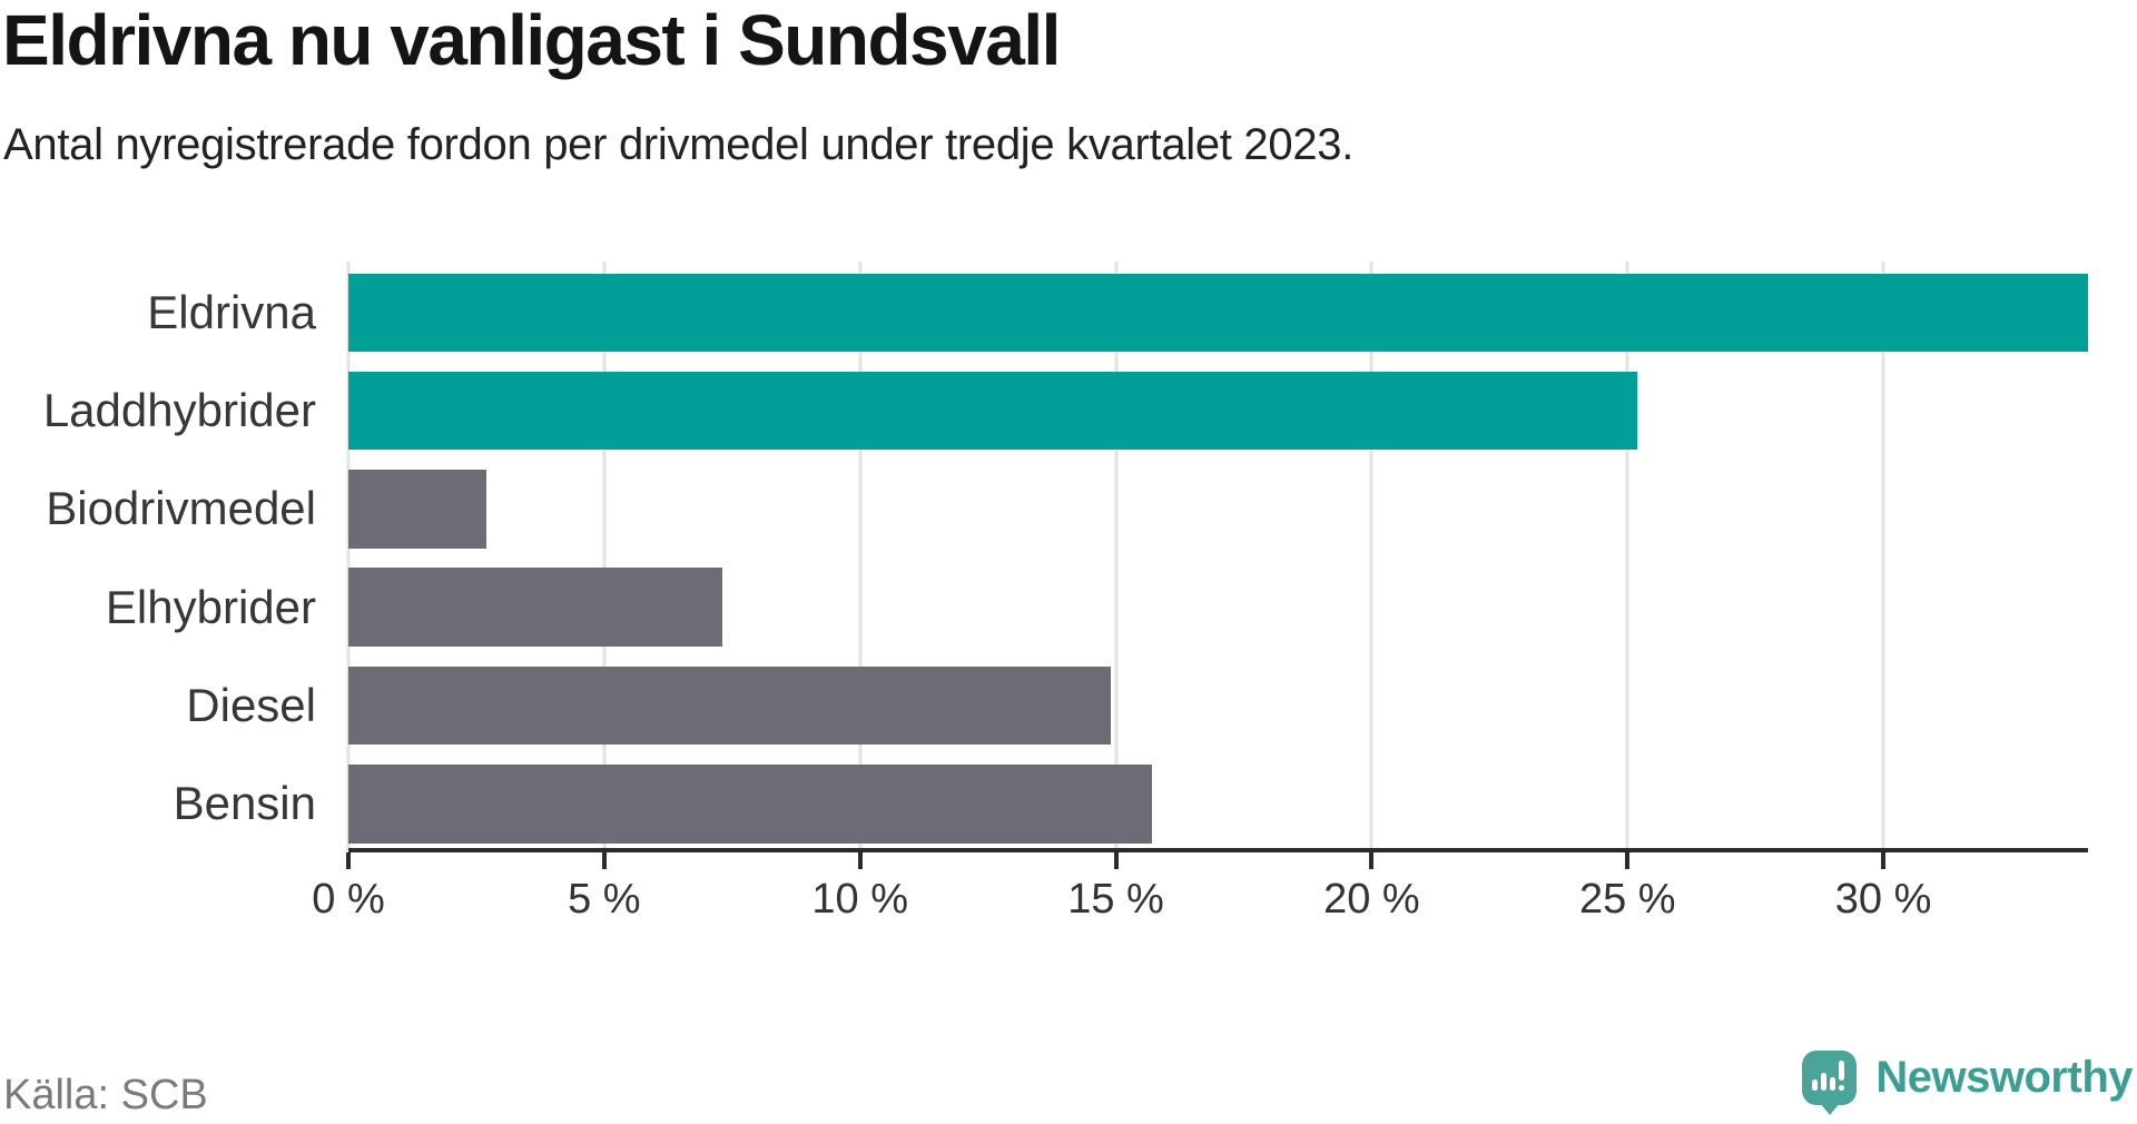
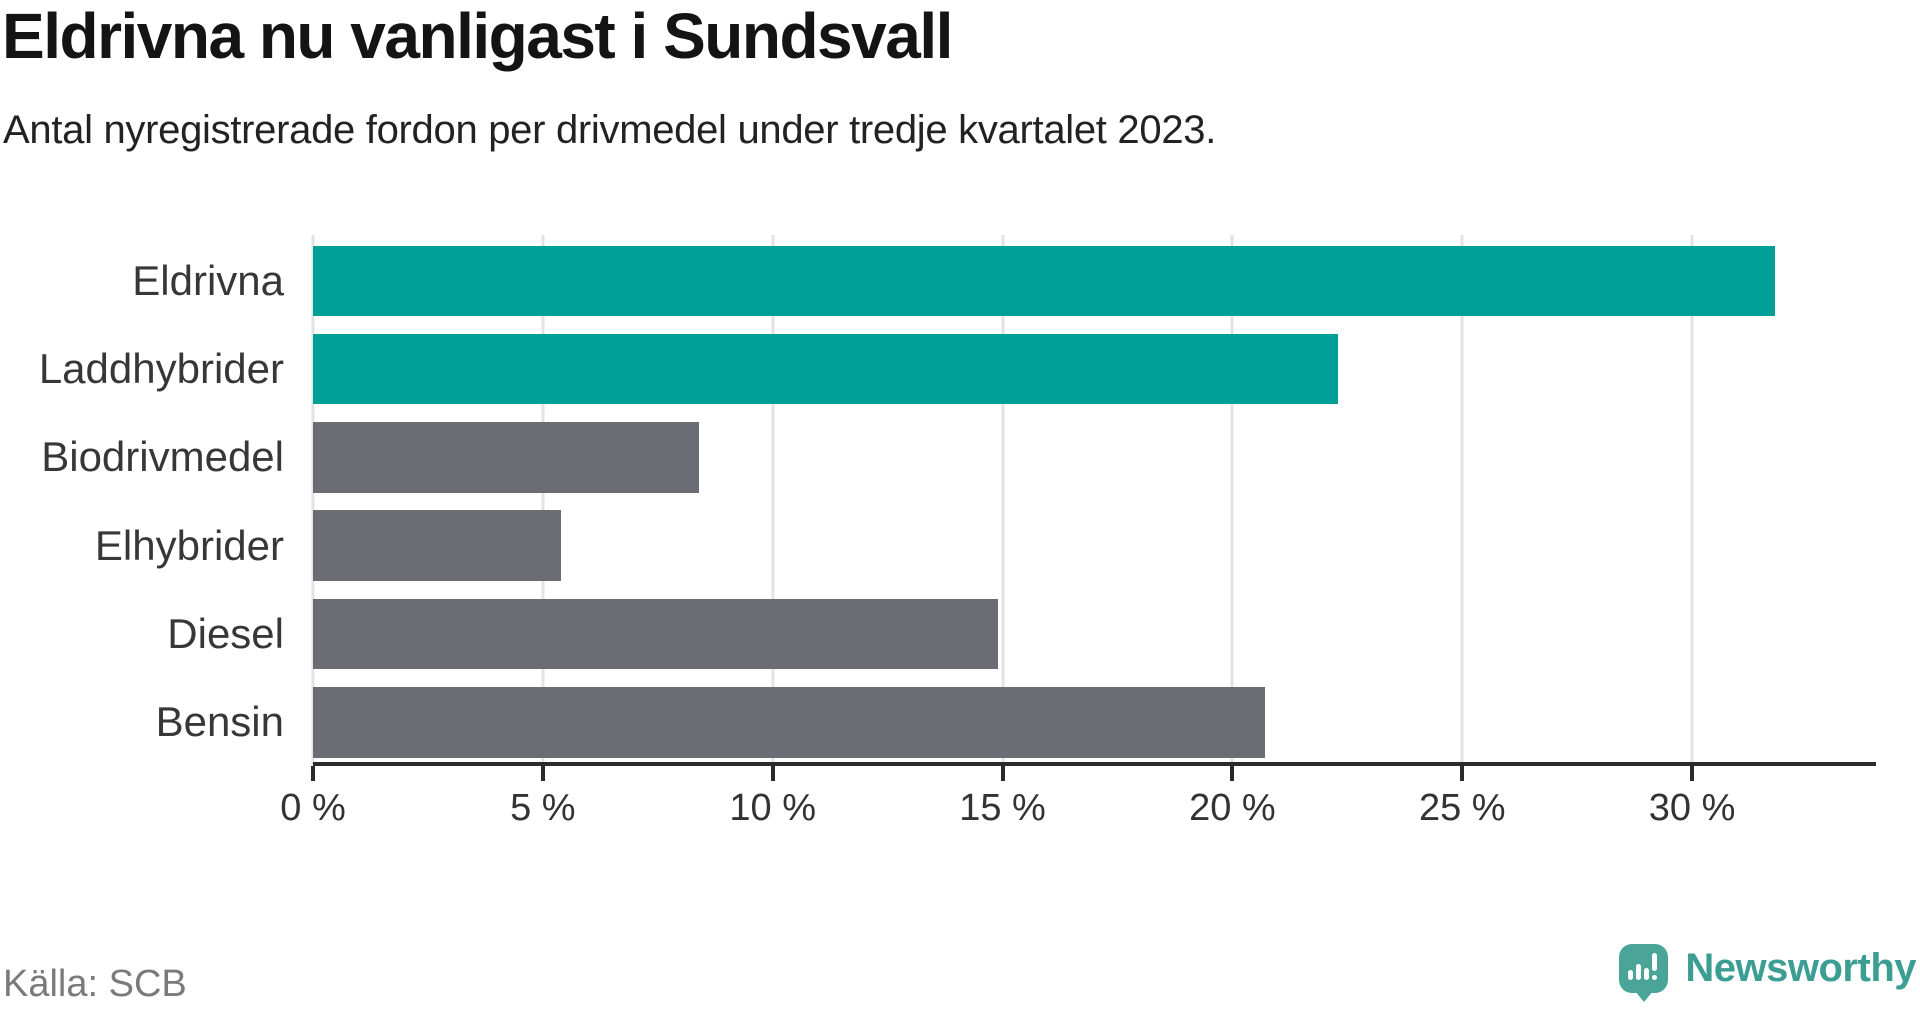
Eldrivna: 34.0% -> 31.8%
Laddhybrider: 25.2% -> 22.3%
Biodrivmedel: 2.7% -> 8.4%
Elhybrider: 7.3% -> 5.4%
Bensin: 15.7% -> 20.7%
